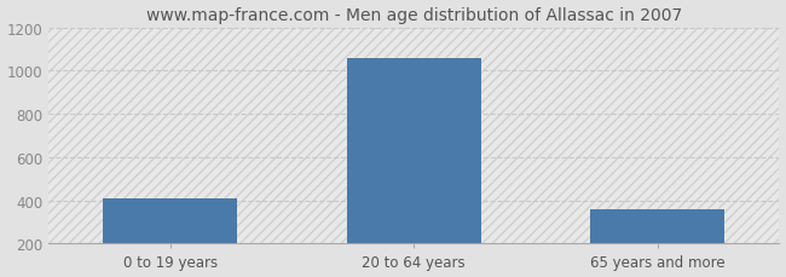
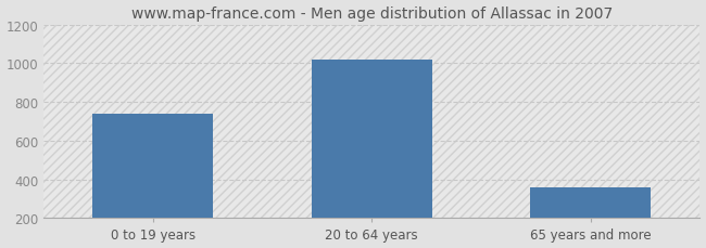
0 to 19 years: 410 -> 740
20 to 64 years: 1060 -> 1020
